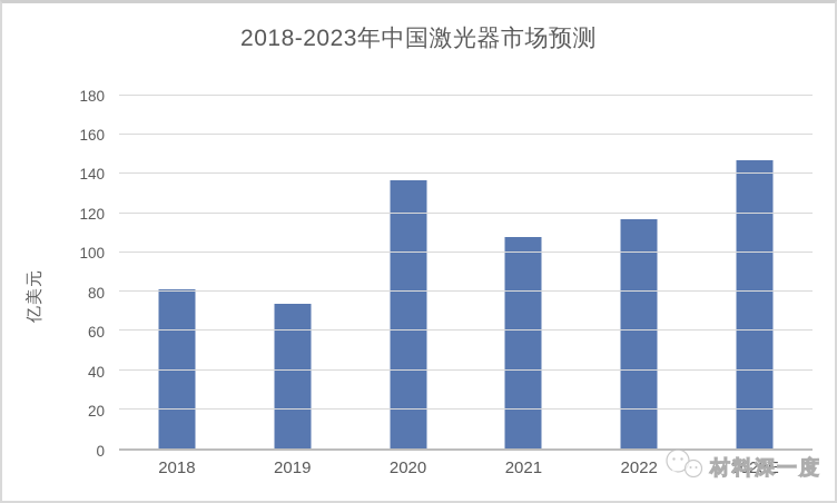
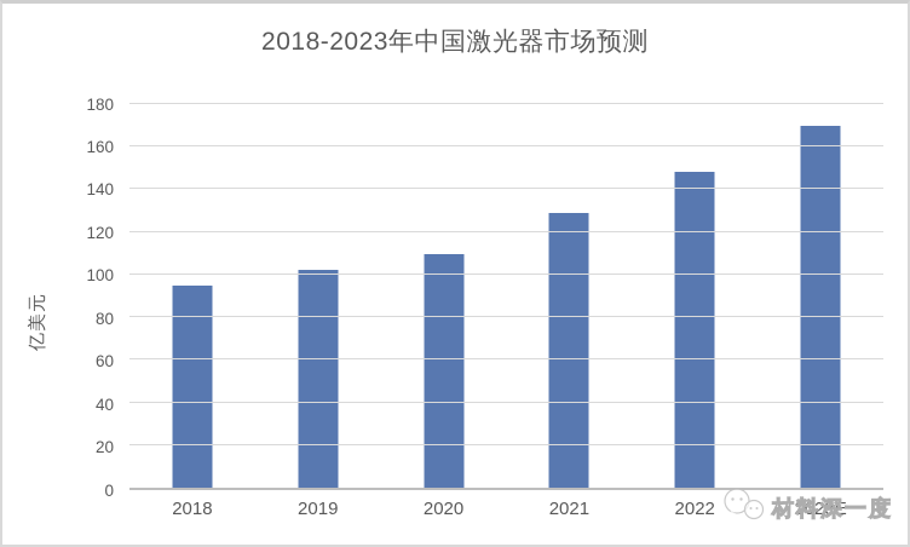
2018: 81 -> 95
2019: 74 -> 102
2020: 137 -> 109
2021: 108 -> 129
2022: 117 -> 148
2023E: 147 -> 170
